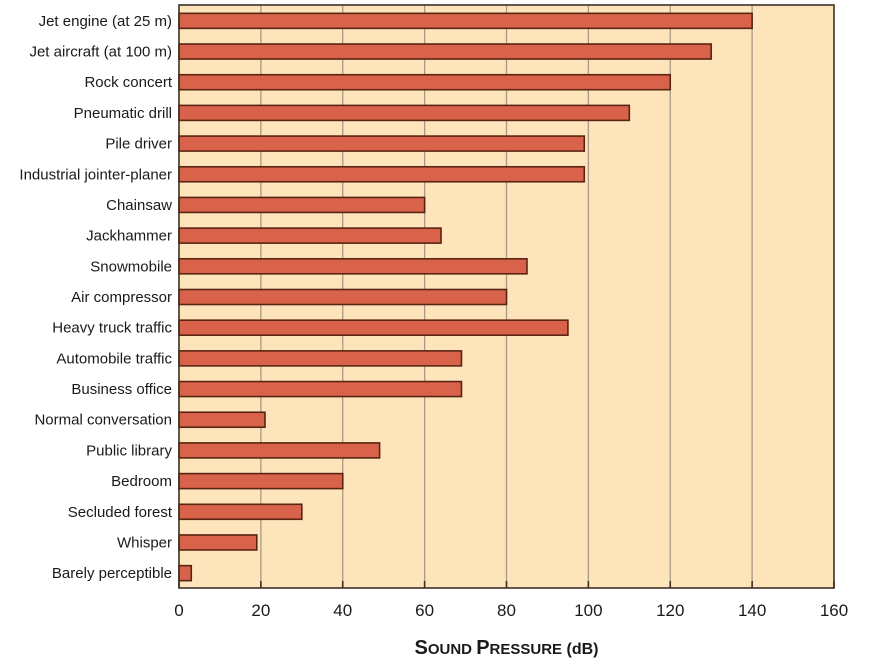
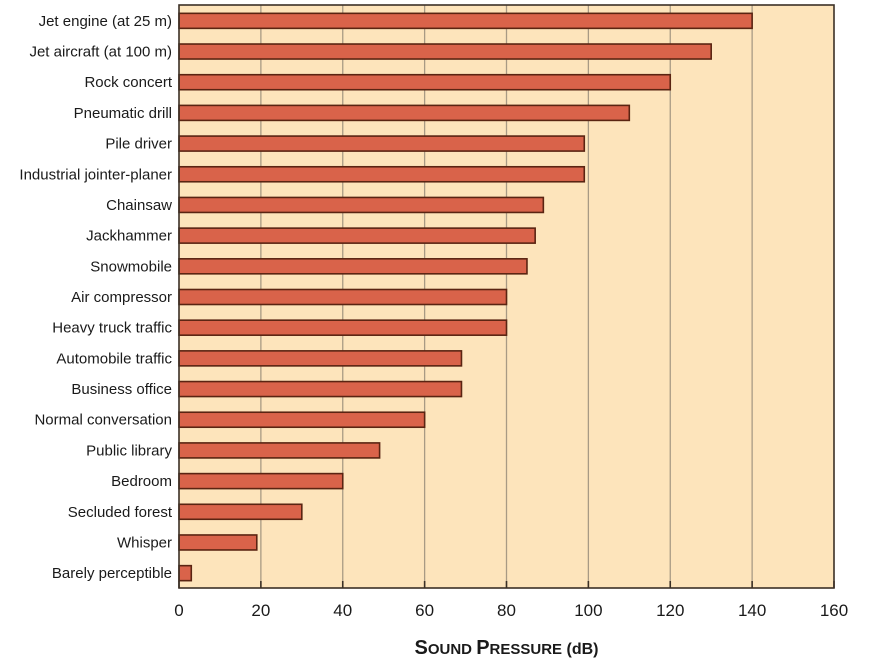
Chainsaw: 60 -> 89
Jackhammer: 64 -> 87
Heavy truck traffic: 95 -> 80
Normal conversation: 21 -> 60
